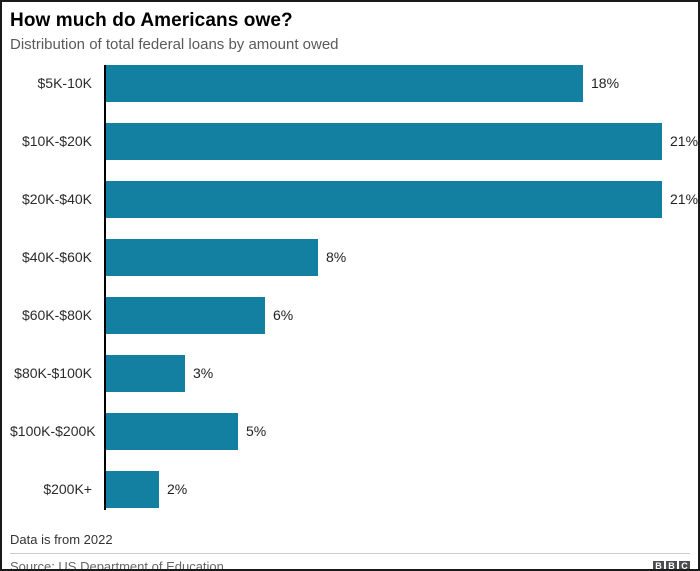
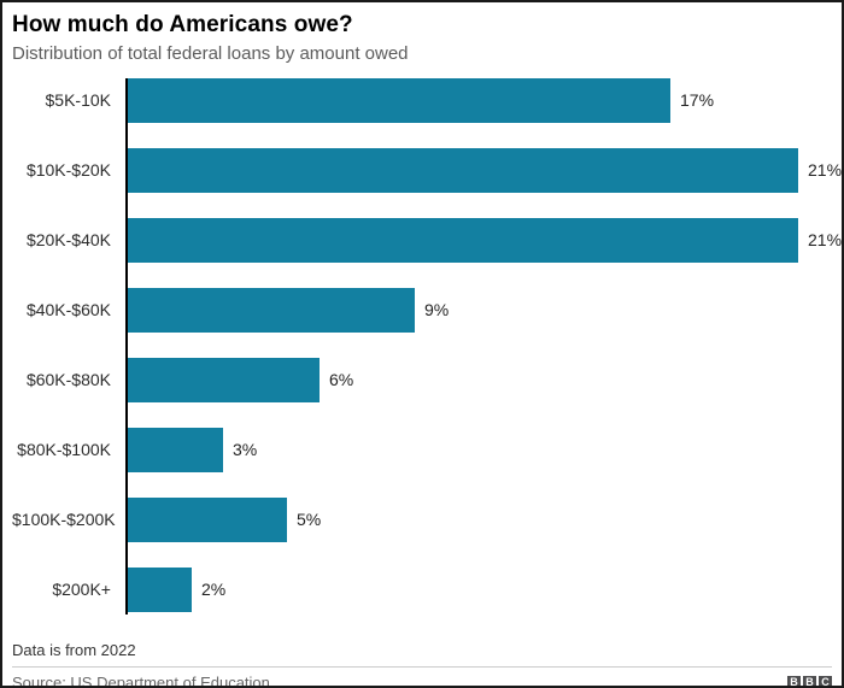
$5K-10K: 18% -> 17%
$40K-$60K: 8% -> 9%
